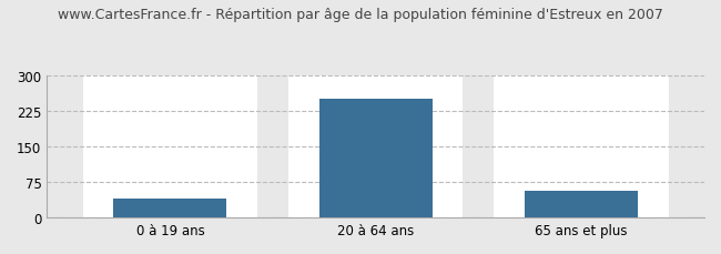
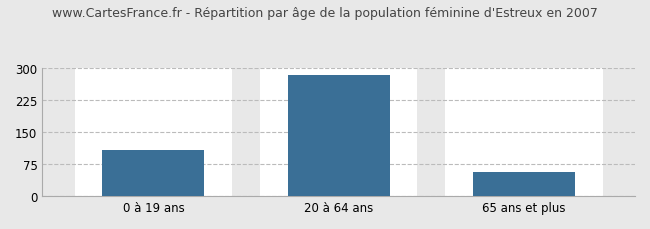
0 à 19 ans: 40 -> 107
20 à 64 ans: 250 -> 282
